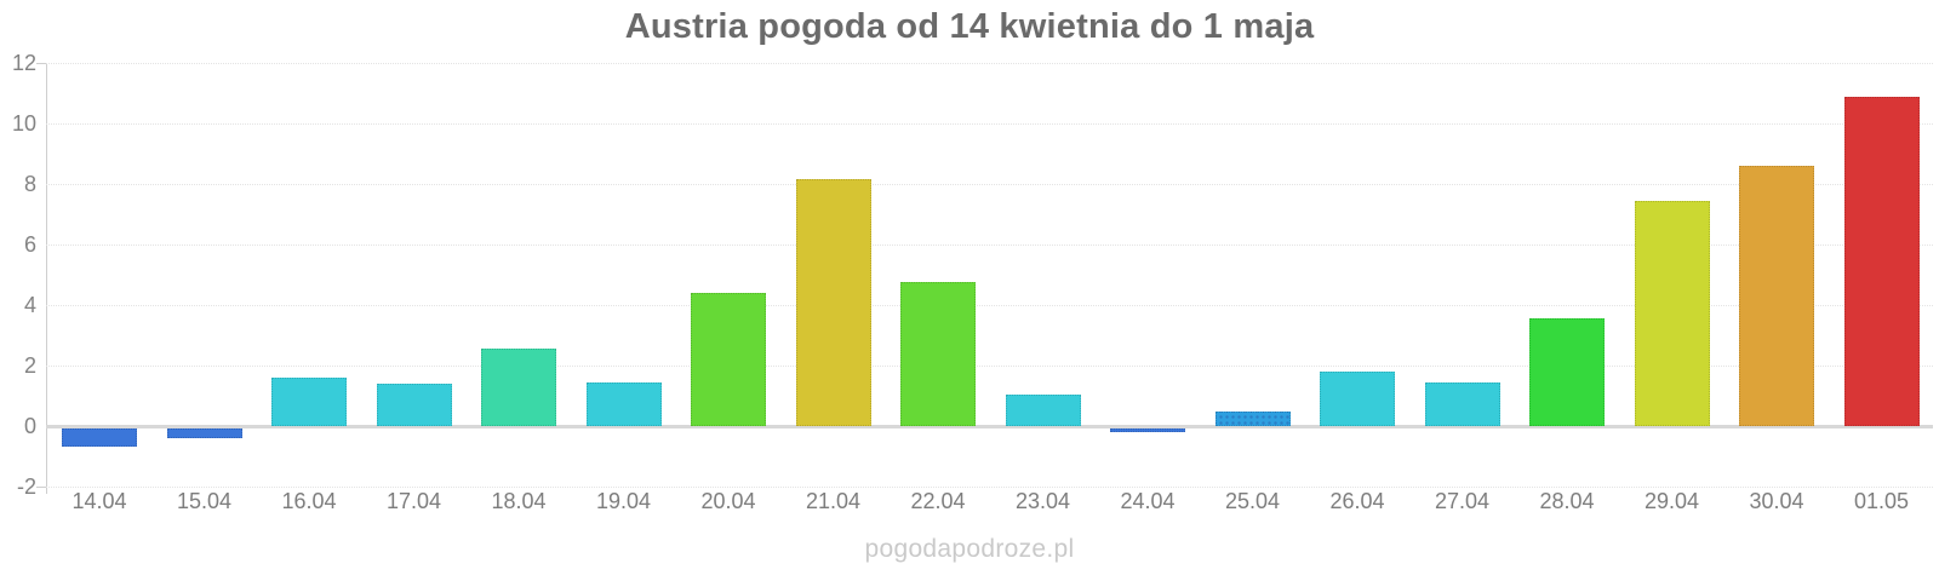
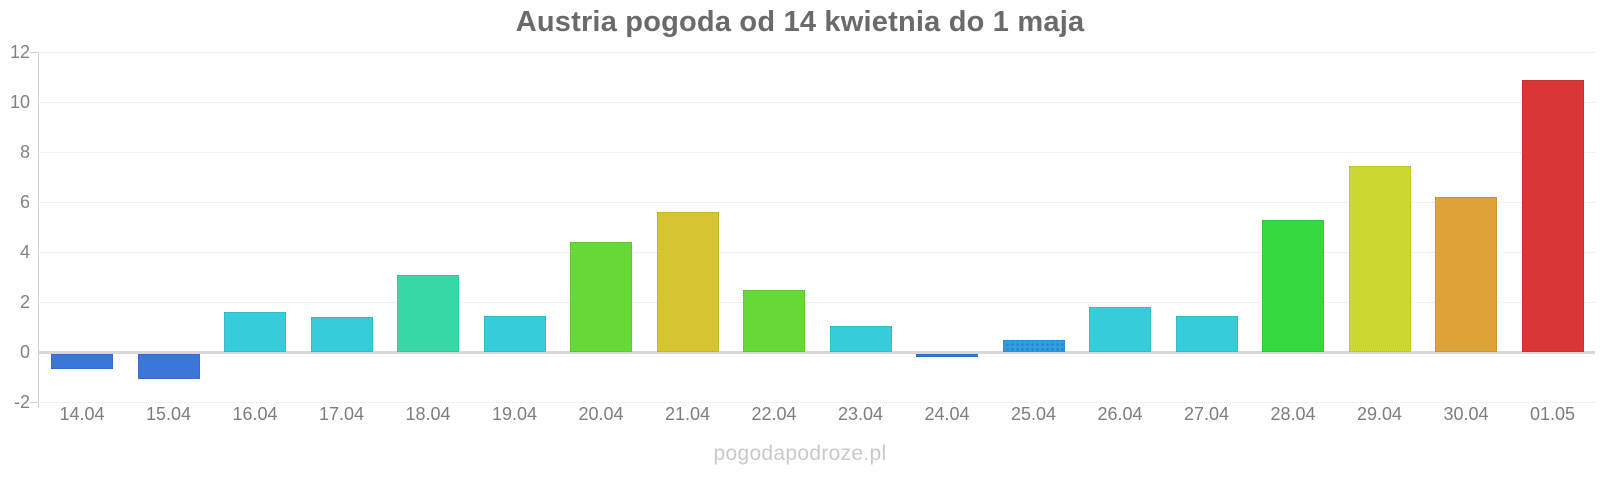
15.04: -0.3 -> -1.0
18.04: 2.5 -> 3.1
21.04: 8.2 -> 5.6
22.04: 4.8 -> 2.5
28.04: 3.5 -> 5.3
30.04: 8.6 -> 6.2
